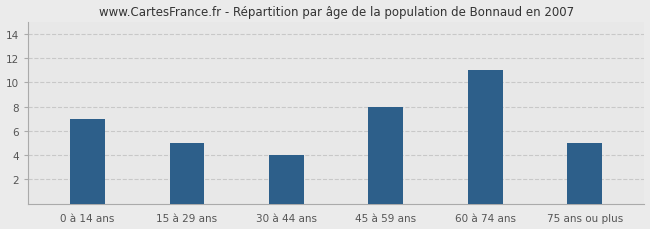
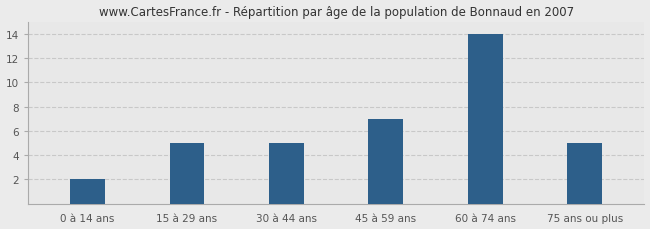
0 à 14 ans: 7 -> 2
30 à 44 ans: 4 -> 5
45 à 59 ans: 8 -> 7
60 à 74 ans: 11 -> 14
